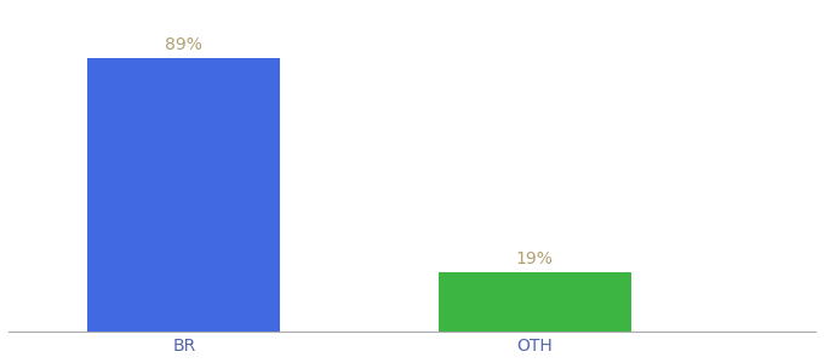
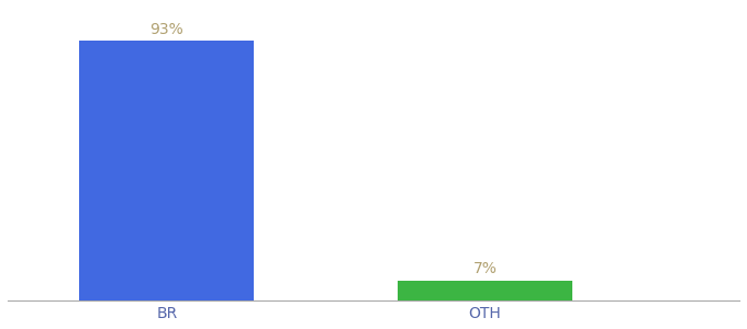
BR: 89% -> 93%
OTH: 19% -> 7%
